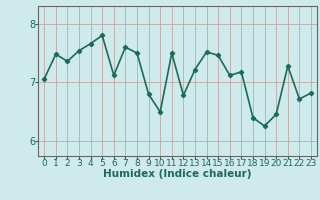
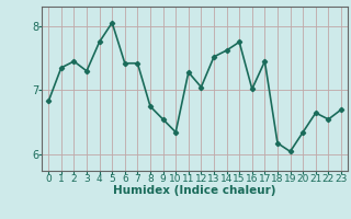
0: 7.06 -> 6.83
1: 7.48 -> 7.35
2: 7.36 -> 7.45
3: 7.54 -> 7.30
4: 7.66 -> 7.75
5: 7.80 -> 8.05
6: 7.12 -> 7.42
7: 7.60 -> 7.42
8: 7.50 -> 6.75
9: 6.80 -> 6.55
10: 6.50 -> 6.35
11: 7.50 -> 7.28
12: 6.78 -> 7.05
13: 7.22 -> 7.52
14: 7.52 -> 7.62
15: 7.46 -> 7.75
16: 7.12 -> 7.02
17: 7.18 -> 7.45
18: 6.40 -> 6.18
19: 6.26 -> 6.05
20: 6.46 -> 6.35
21: 7.28 -> 6.65
22: 6.72 -> 6.55
23: 6.82 -> 6.70
